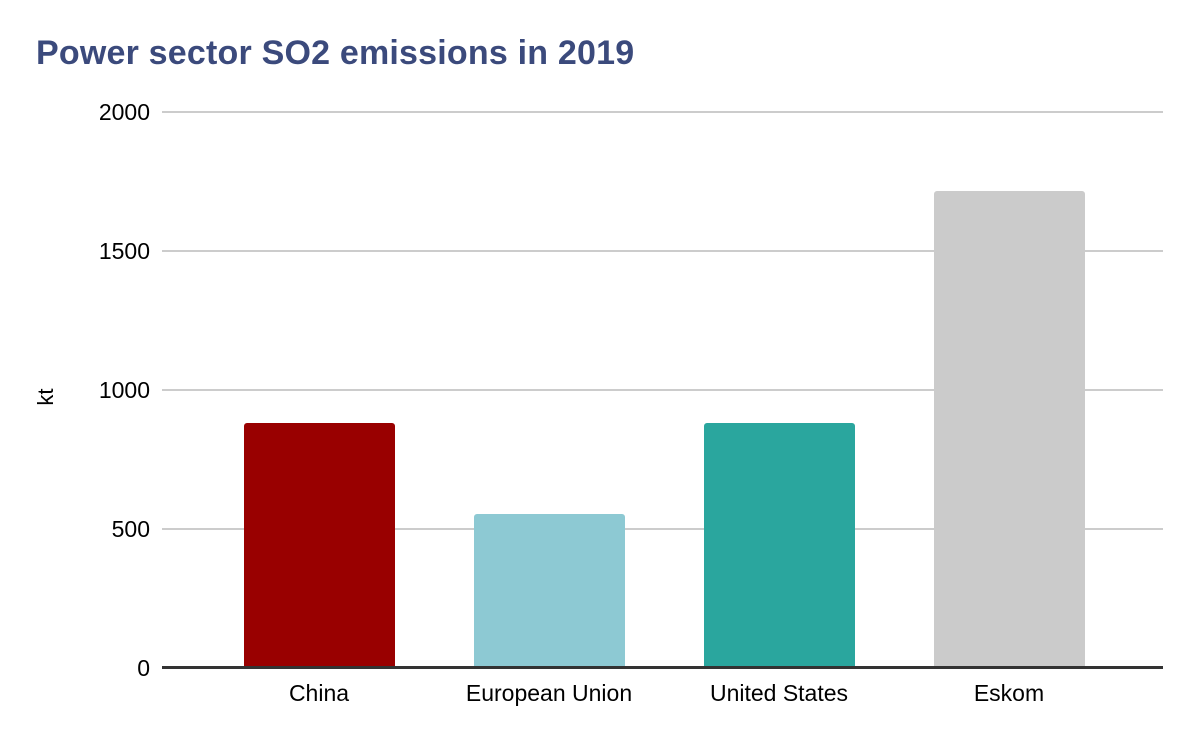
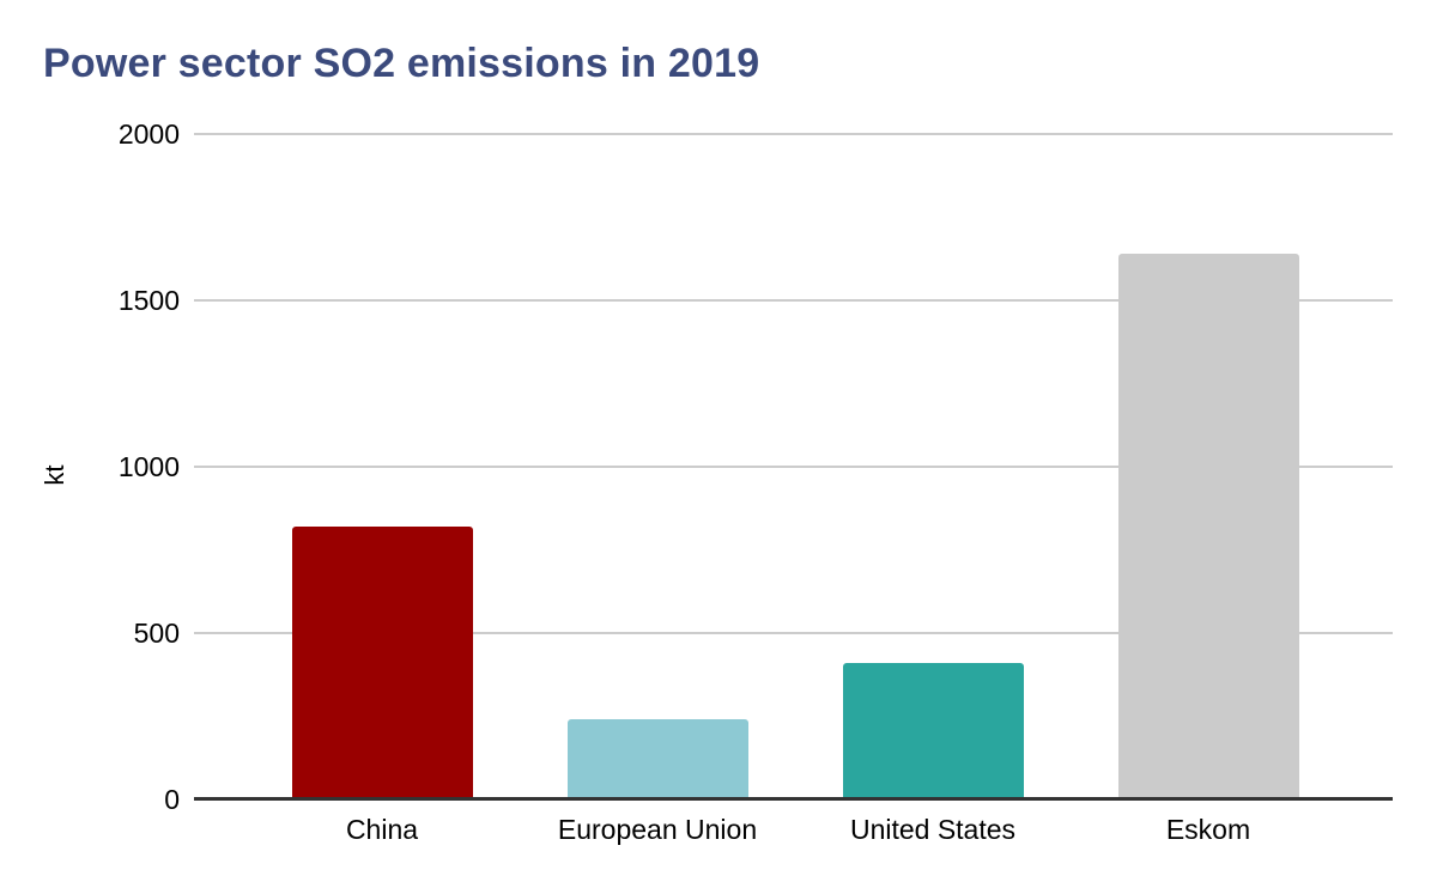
China: 880 -> 820
European Union: 560 -> 240
United States: 880 -> 410
Eskom: 1720 -> 1640
